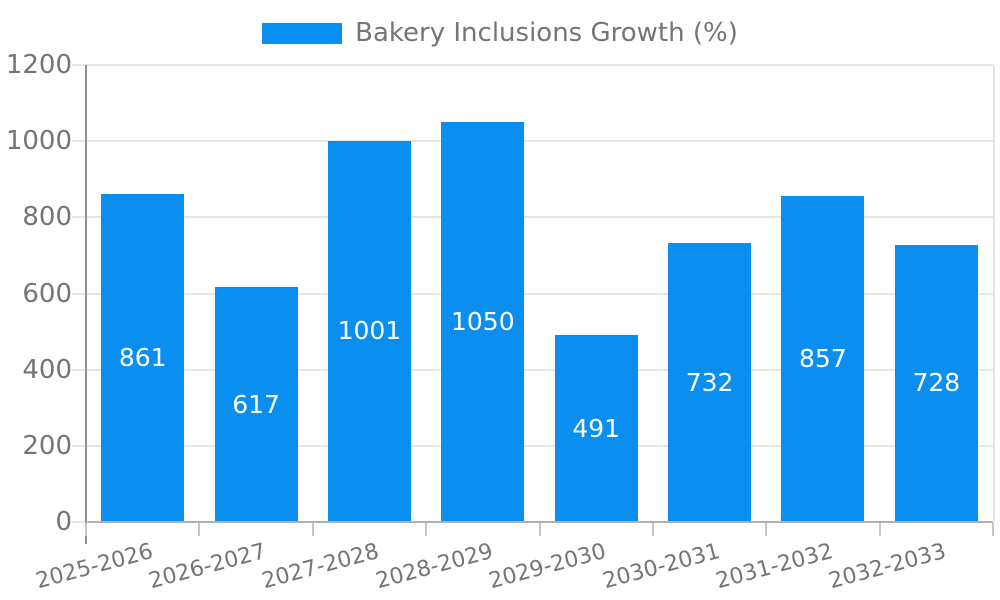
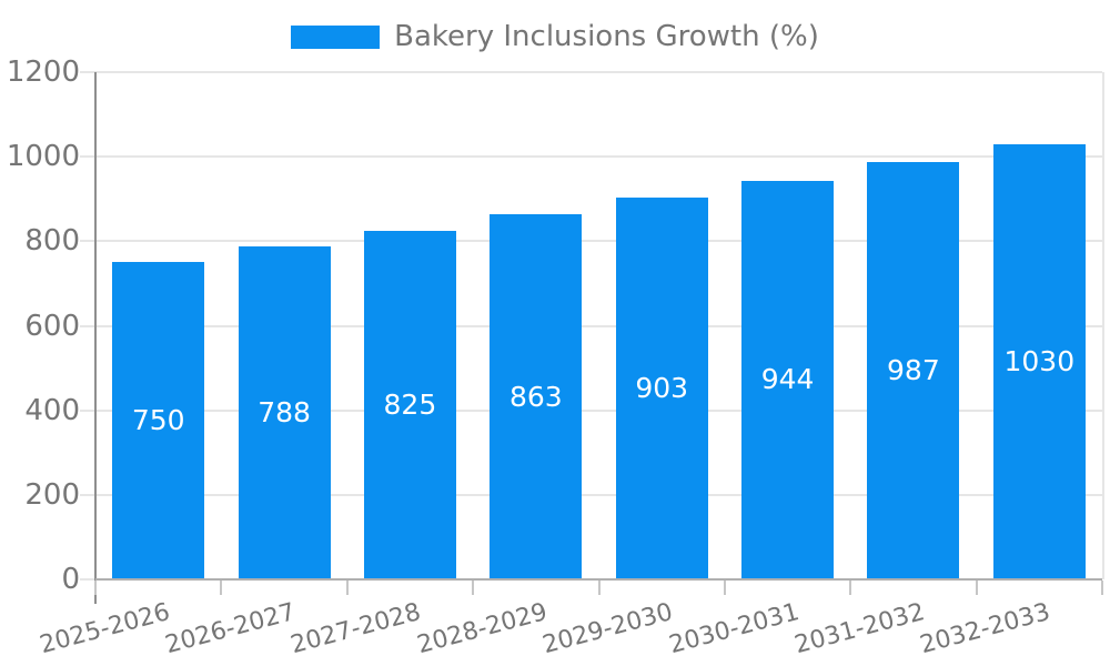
2025-2026: 861 -> 750
2026-2027: 617 -> 788
2027-2028: 1001 -> 825
2028-2029: 1050 -> 863
2029-2030: 491 -> 903
2030-2031: 732 -> 944
2031-2032: 857 -> 987
2032-2033: 728 -> 1030
